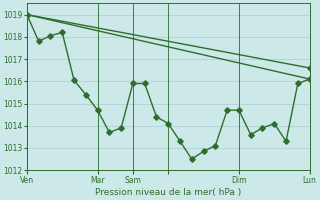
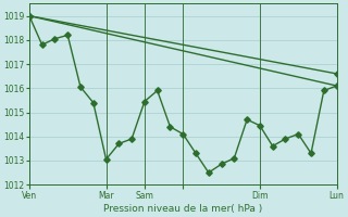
Mar: 1014.70 -> 1013.05
Sam: 1015.90 -> 1015.45
Dim: 1014.70 -> 1014.45
